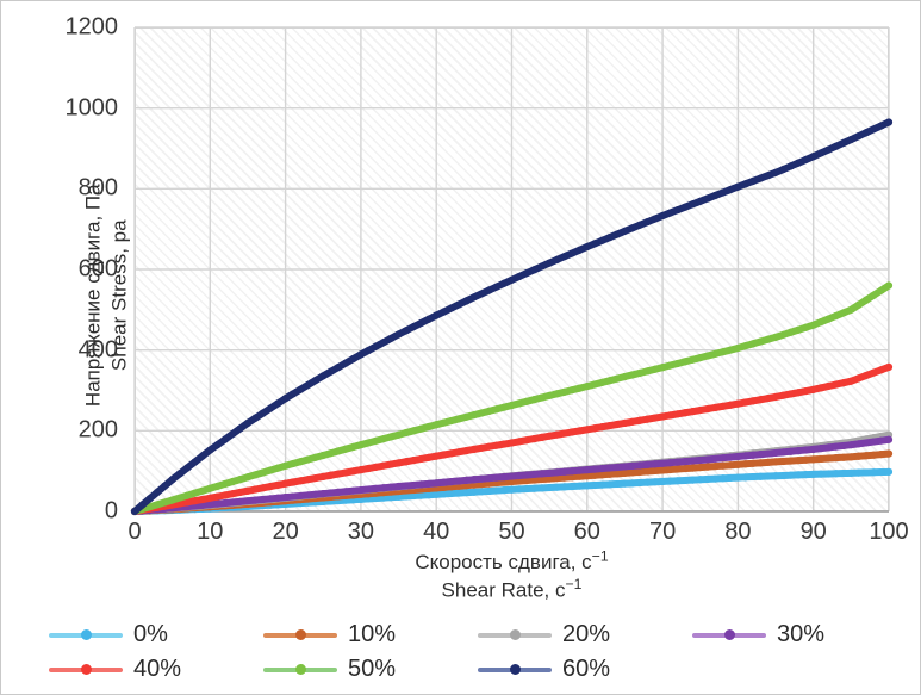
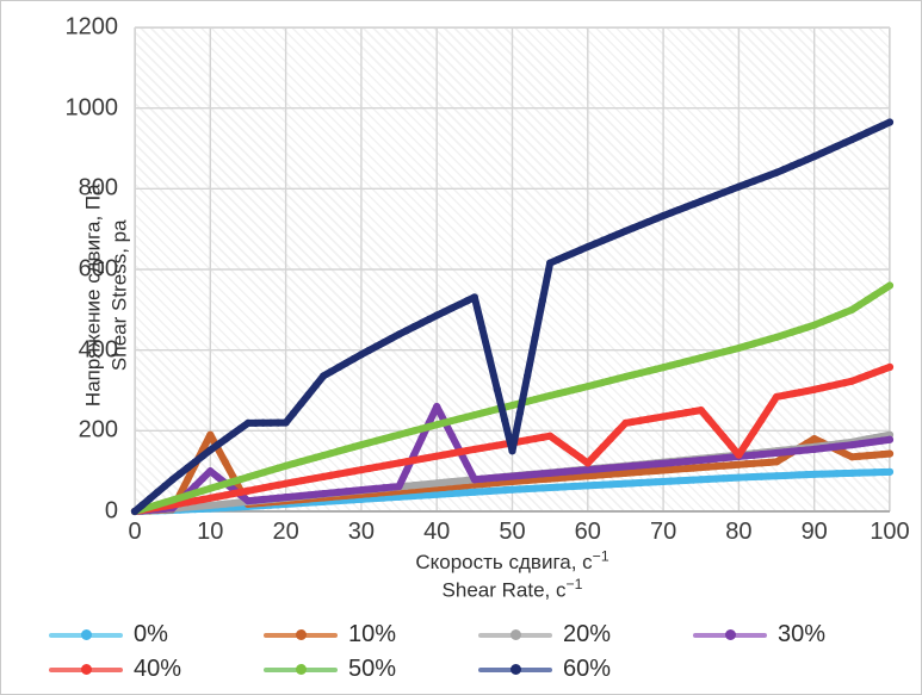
10%/10: 10 -> 190
30%/10: 20 -> 100
60%/20: 280 -> 220
30%/40: 70 -> 260
60%/50: 570 -> 150
40%/60: 200 -> 120
40%/80: 270 -> 140
10%/90: 130 -> 180
